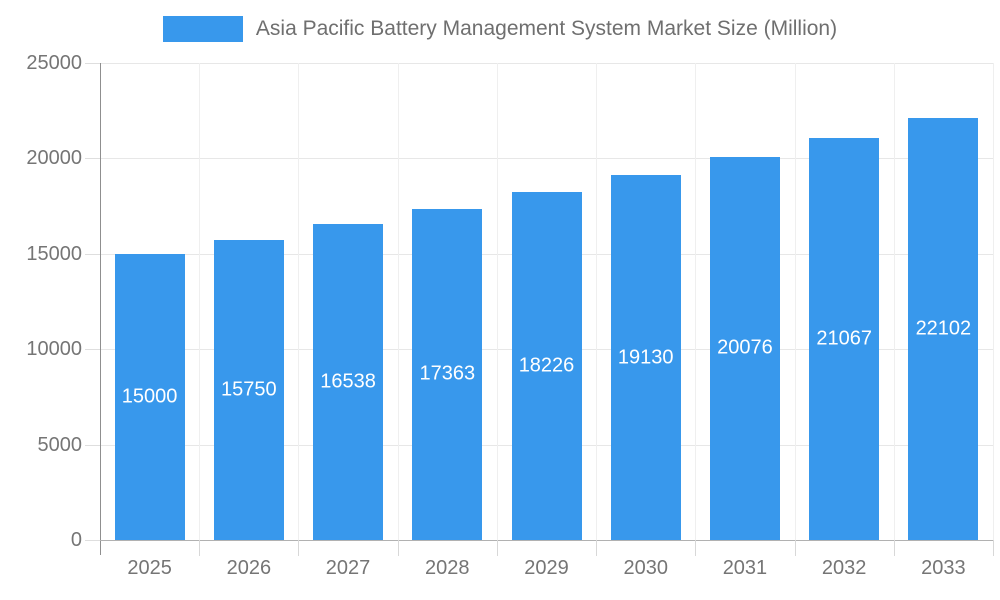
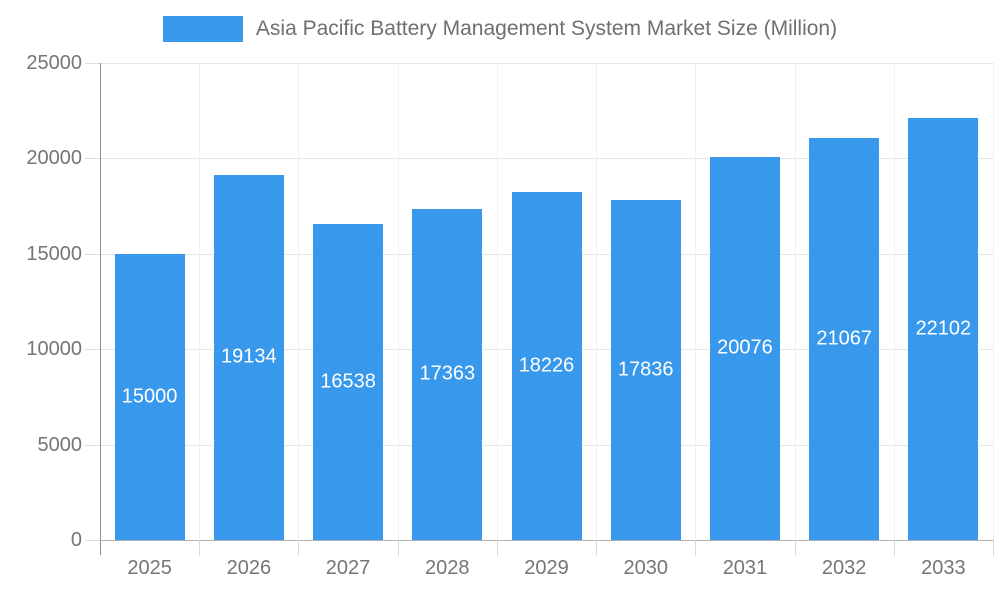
2026: 15750 -> 19134
2030: 19130 -> 17836
